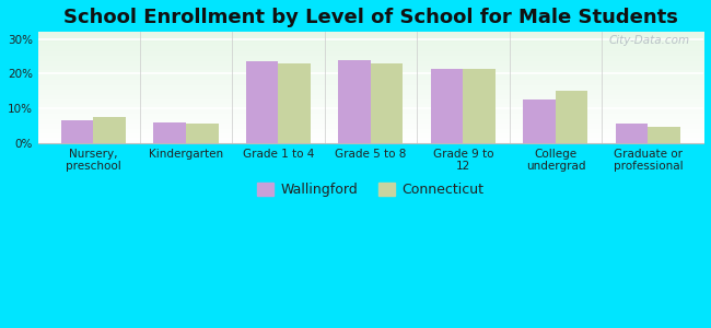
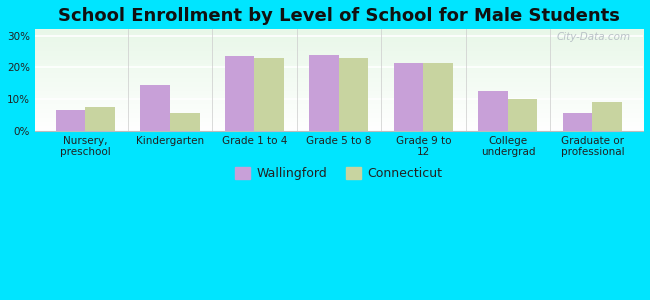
Wallingford/Kindergarten: 6.0% -> 14.5%
Connecticut/College undergrad: 15.0% -> 10.0%
Connecticut/Graduate or professional: 4.5% -> 9.0%
